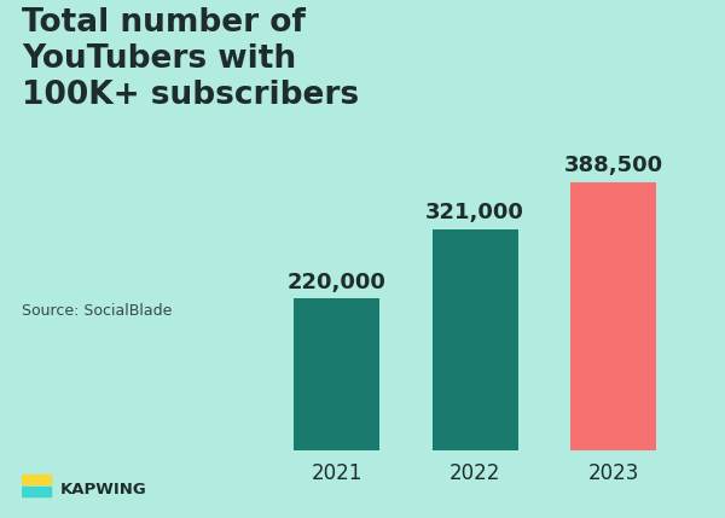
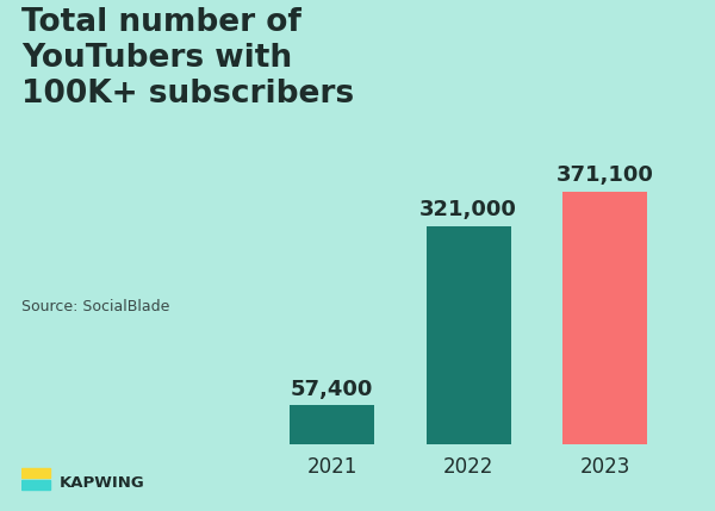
2021: 220,000 -> 57,400
2023: 388,500 -> 371,100
